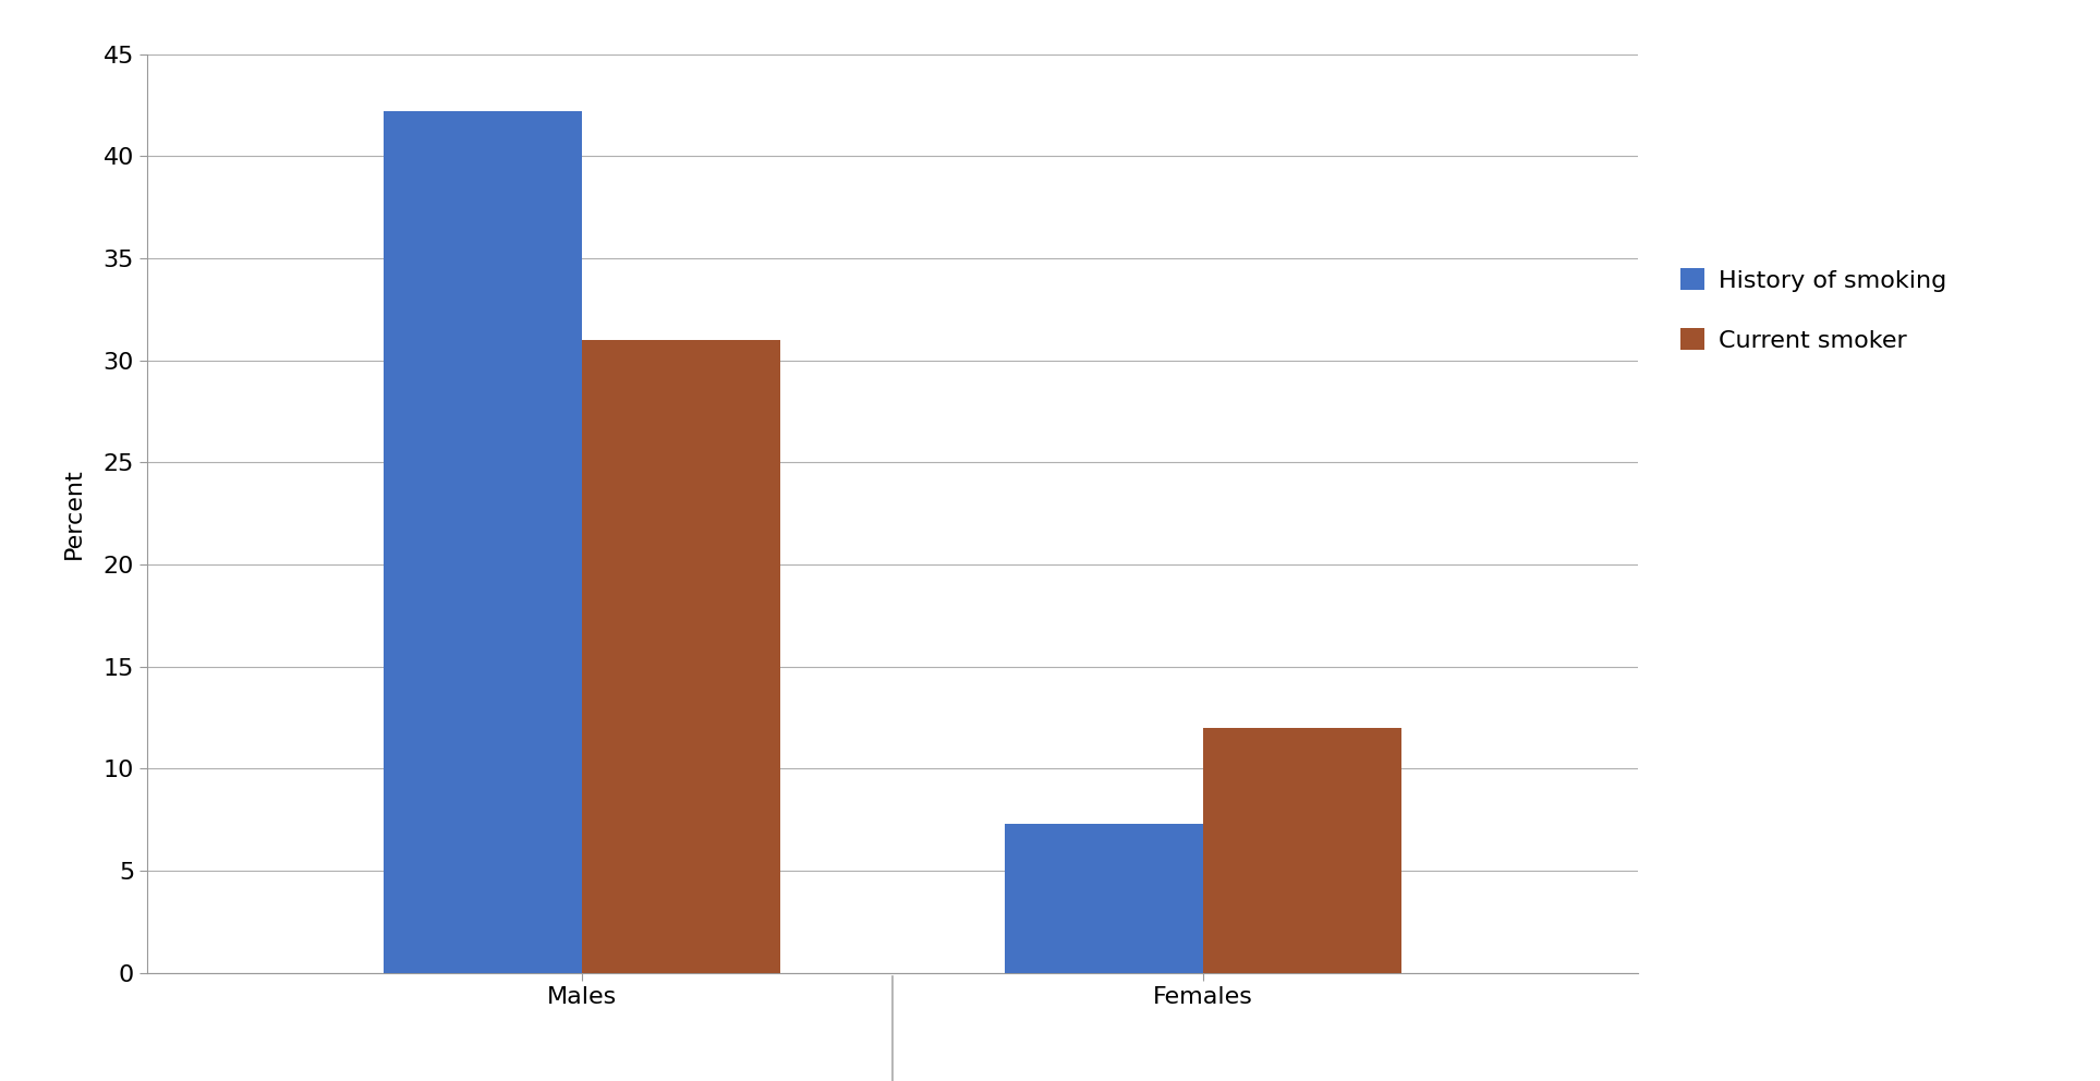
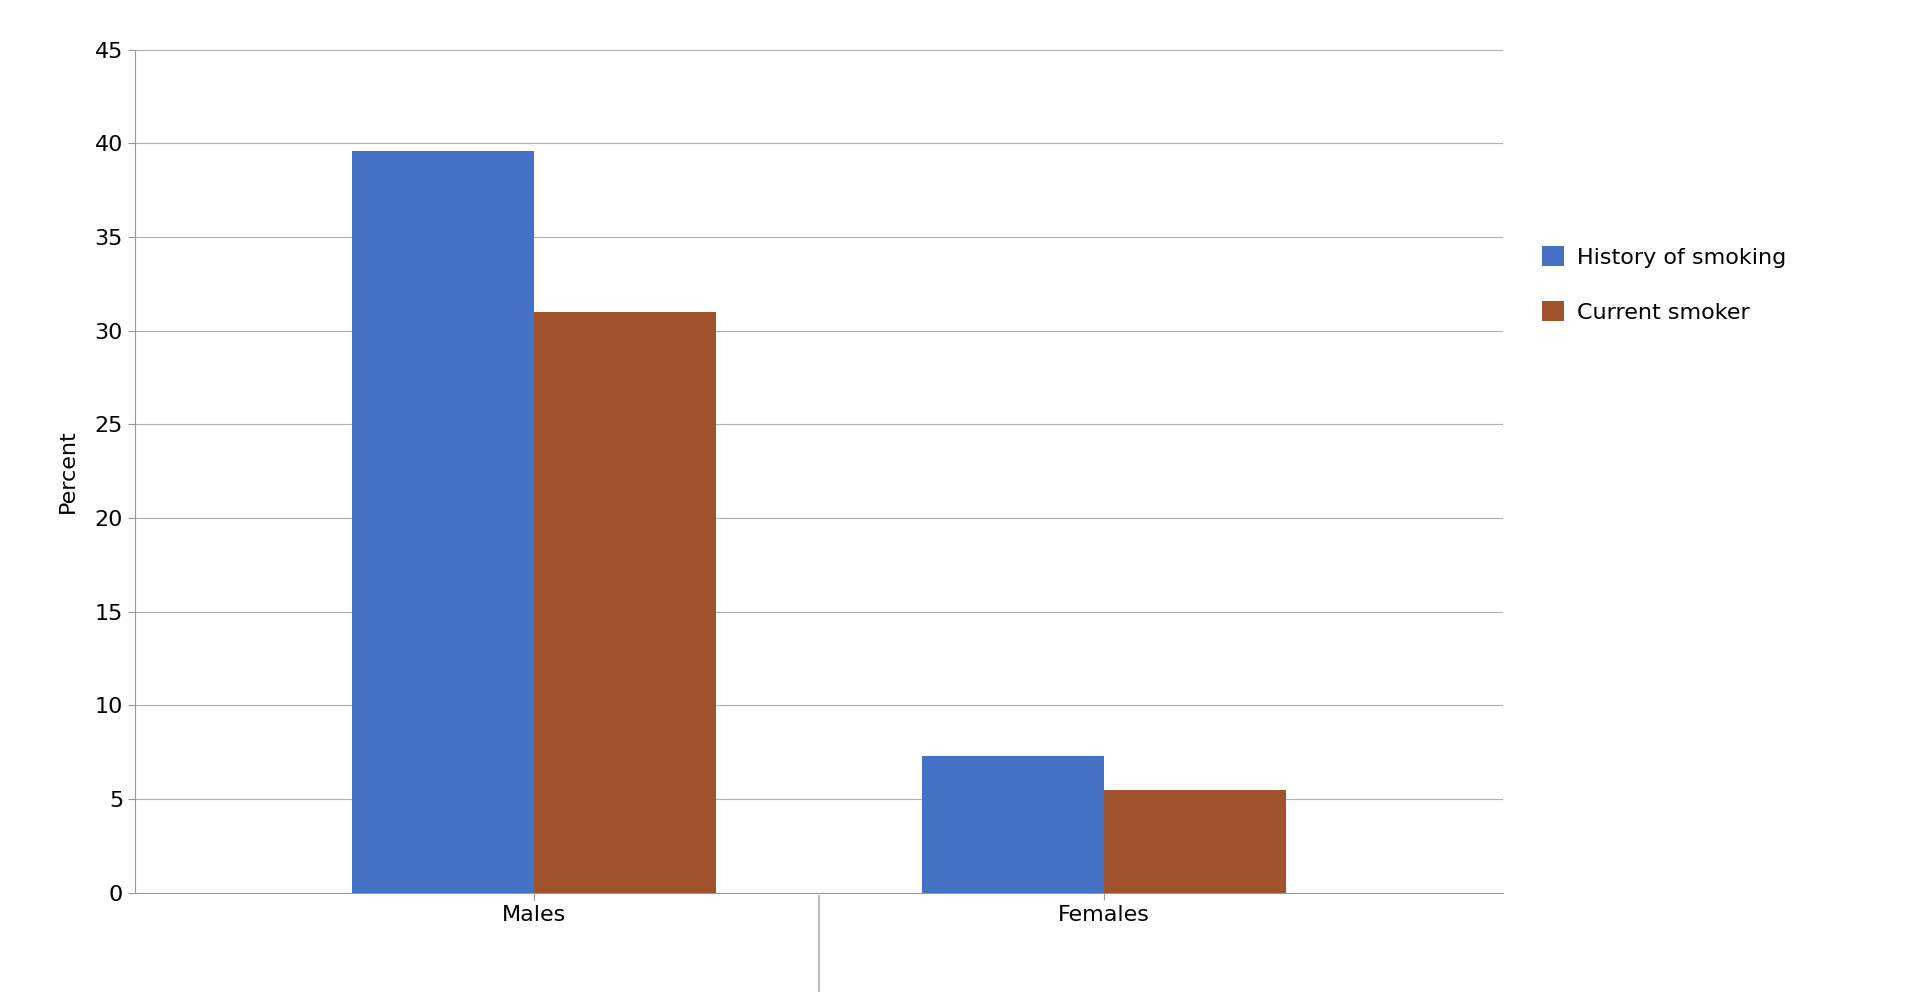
History of smoking/Males: 42.2 -> 39.6
Current smoker/Females: 12.0 -> 5.5
